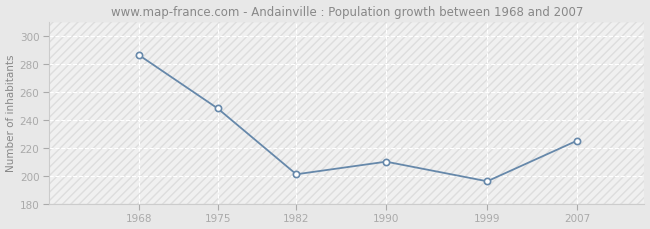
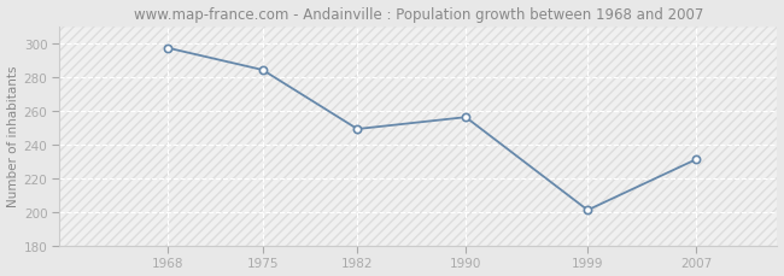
1968: 286 -> 297
1975: 248 -> 284
1982: 201 -> 249
1990: 210 -> 256
1999: 196 -> 201
2007: 225 -> 231
